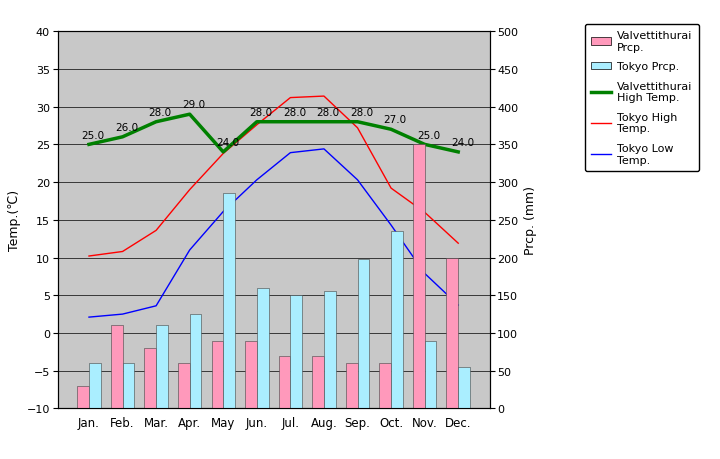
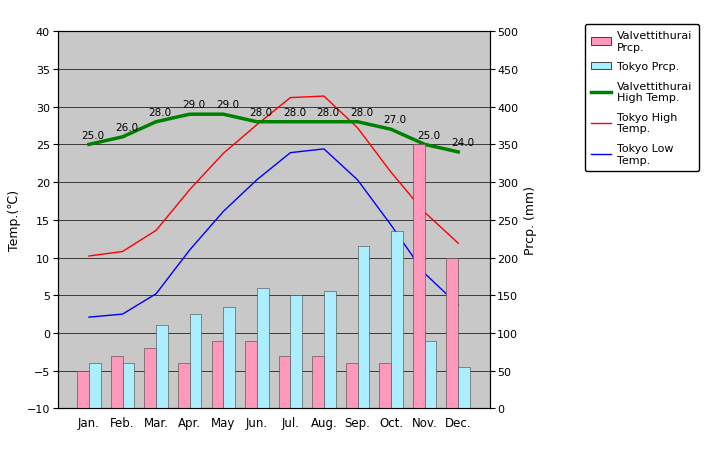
Valvettithurai Prcp./Jan.: 30 -> 50
Valvettithurai Prcp./Feb.: 110 -> 70
Tokyo Low Temp./Mar.: 3.6 -> 5.2
Valvettithurai High Temp./May: 24.0 -> 29.0
Tokyo Prcp./May: 286 -> 135
Tokyo Prcp./Sep.: 198 -> 215
Tokyo High Temp./Oct.: 19.2 -> 21.3
